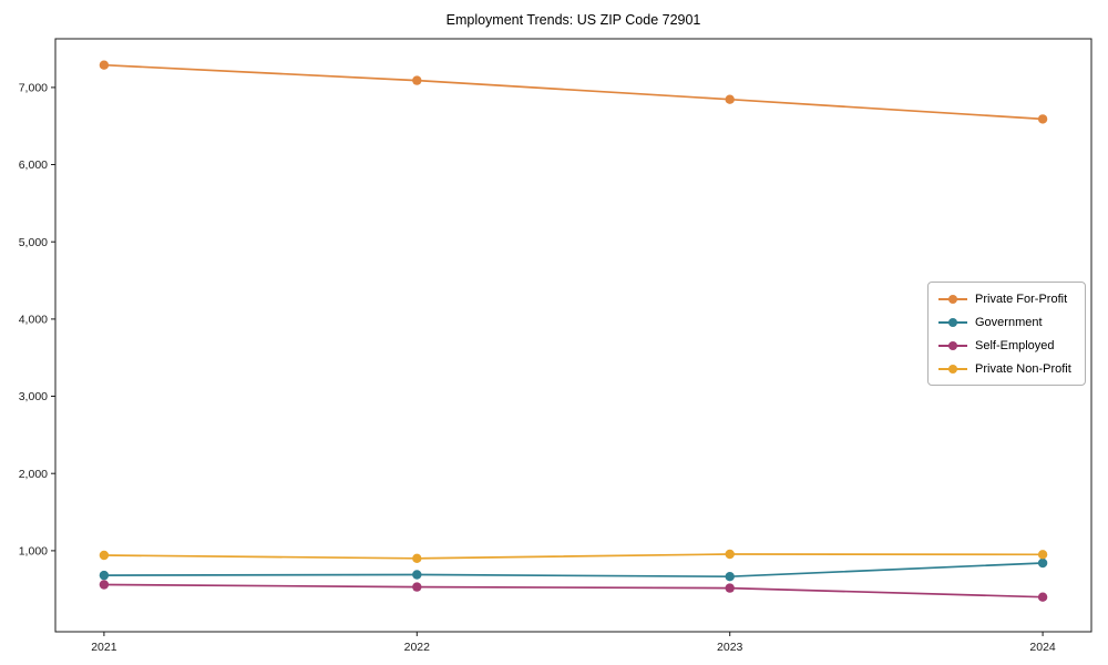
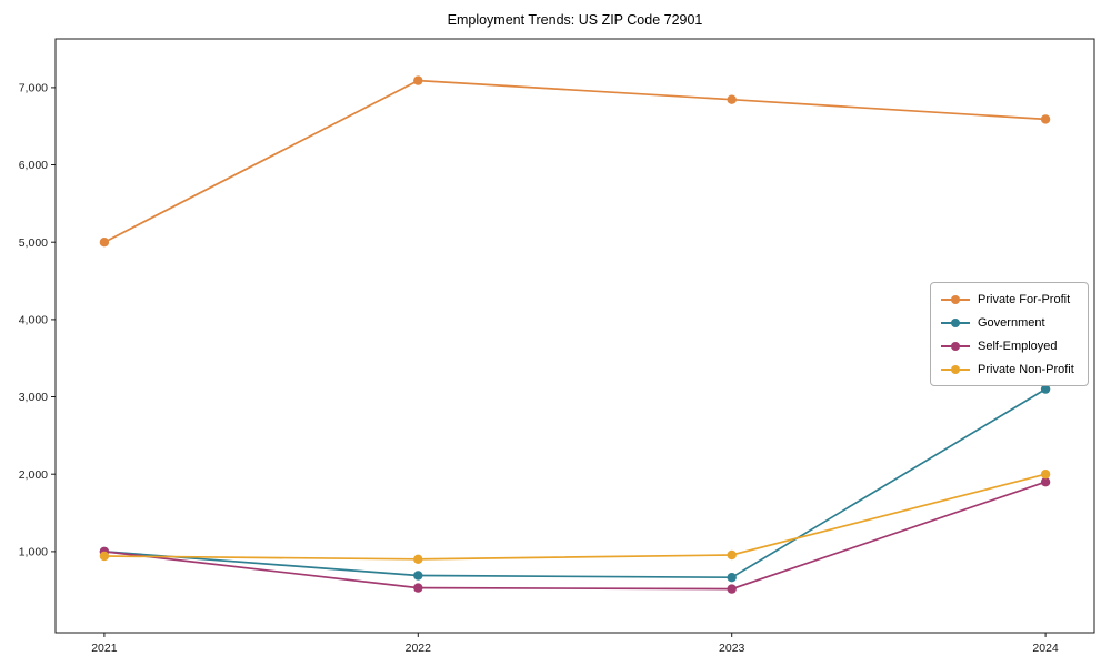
Private For-Profit/2021: 7300 -> 5000
Government/2021: 700 -> 1000
Self-Employed/2021: 600 -> 1000
Government/2024: 800 -> 3100
Self-Employed/2024: 400 -> 1900
Private Non-Profit/2024: 1000 -> 2000
